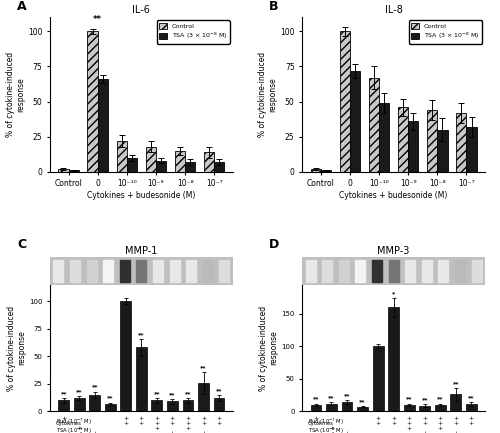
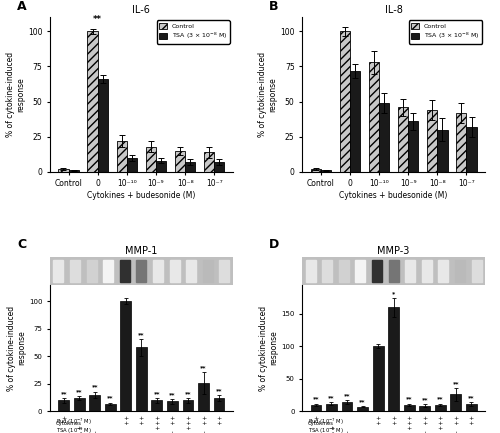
IL-8/Control/10⁻¹⁰: 67 -> 78
